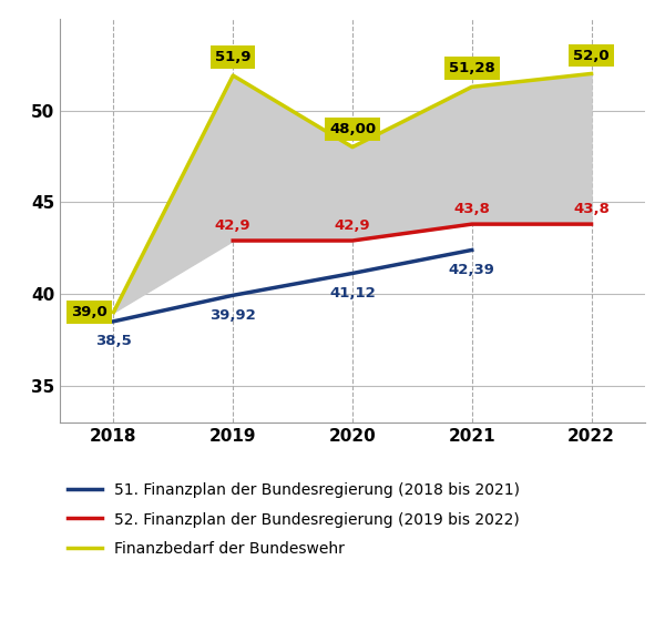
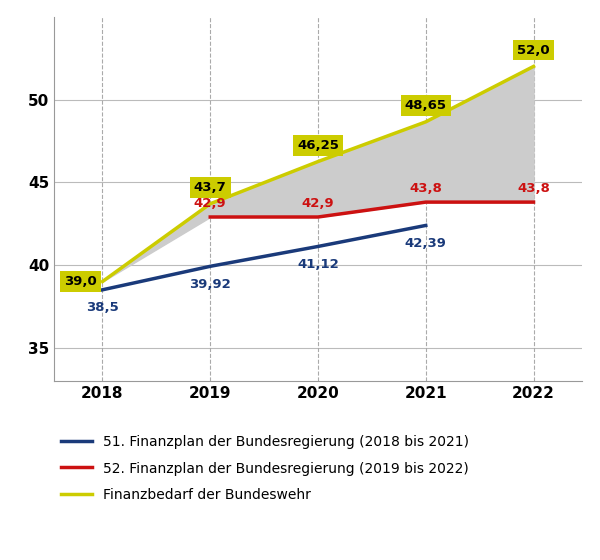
Finanzbedarf der Bundeswehr/2019: 51,9 -> 43,7
Finanzbedarf der Bundeswehr/2020: 48,00 -> 46,25
Finanzbedarf der Bundeswehr/2021: 51,28 -> 48,65
